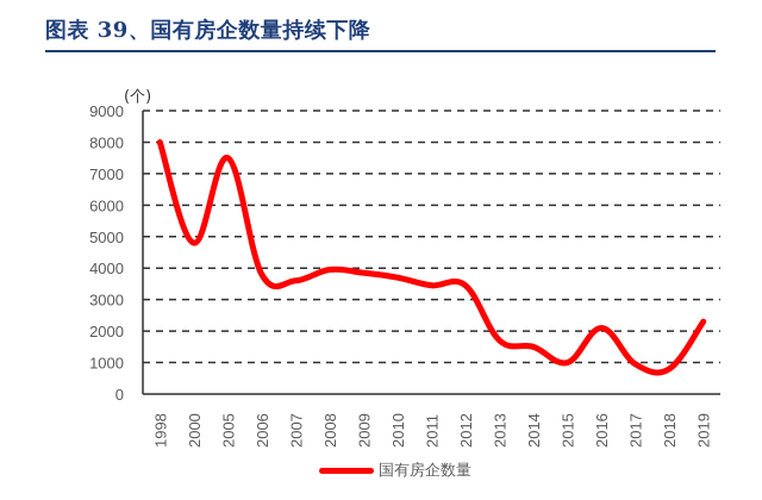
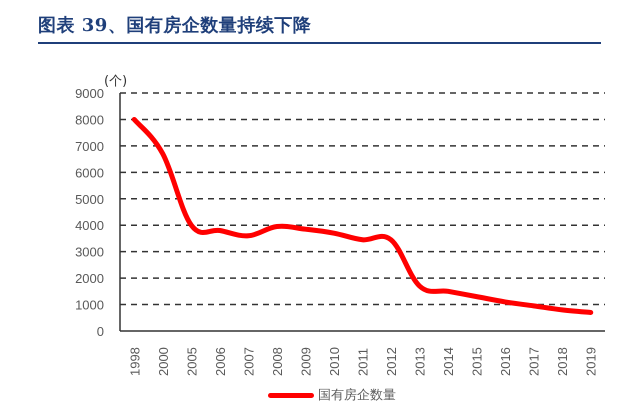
2000: 4800 -> 6700
2005: 7500 -> 4000
2015: 1000 -> 1300
2016: 2100 -> 1100
2019: 2300 -> 700
